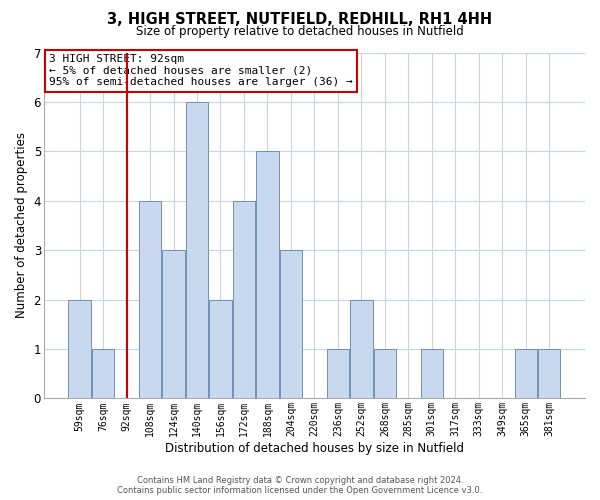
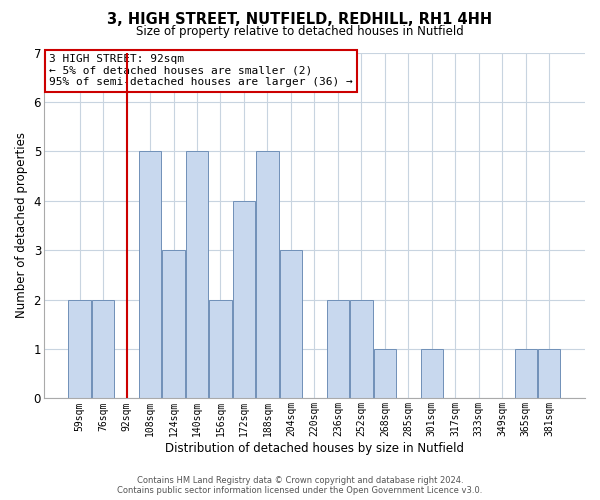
76sqm: 1 -> 2
108sqm: 4 -> 5
140sqm: 6 -> 5
236sqm: 1 -> 2
